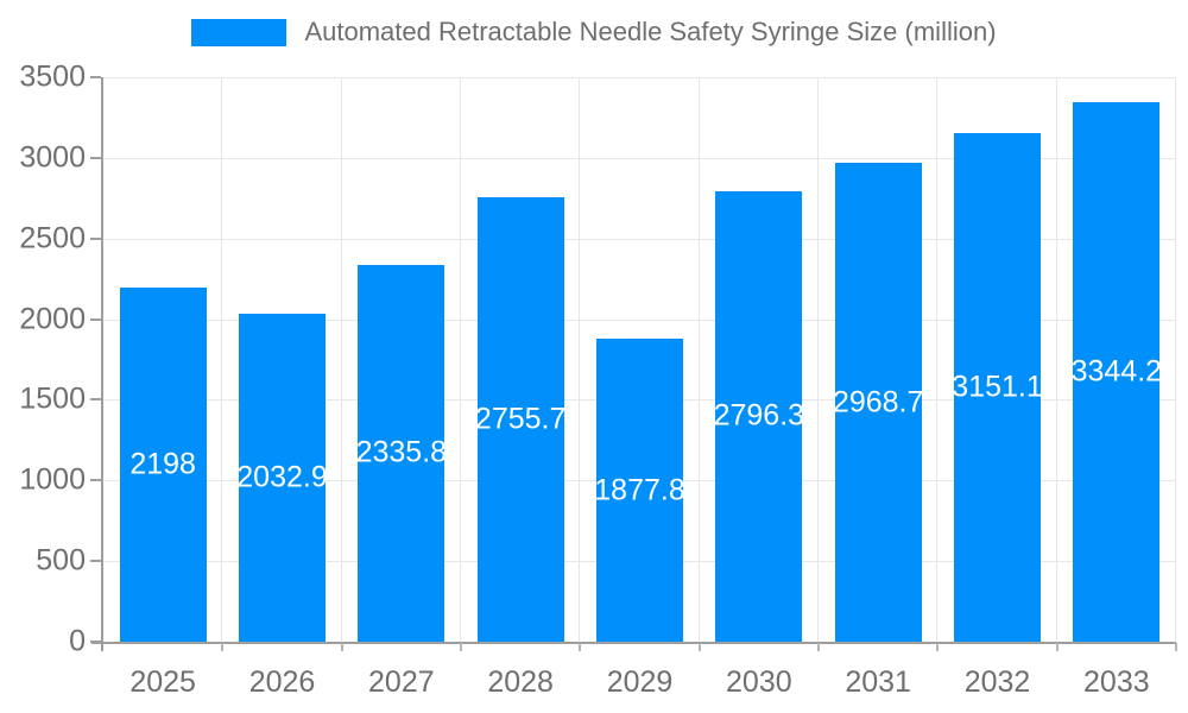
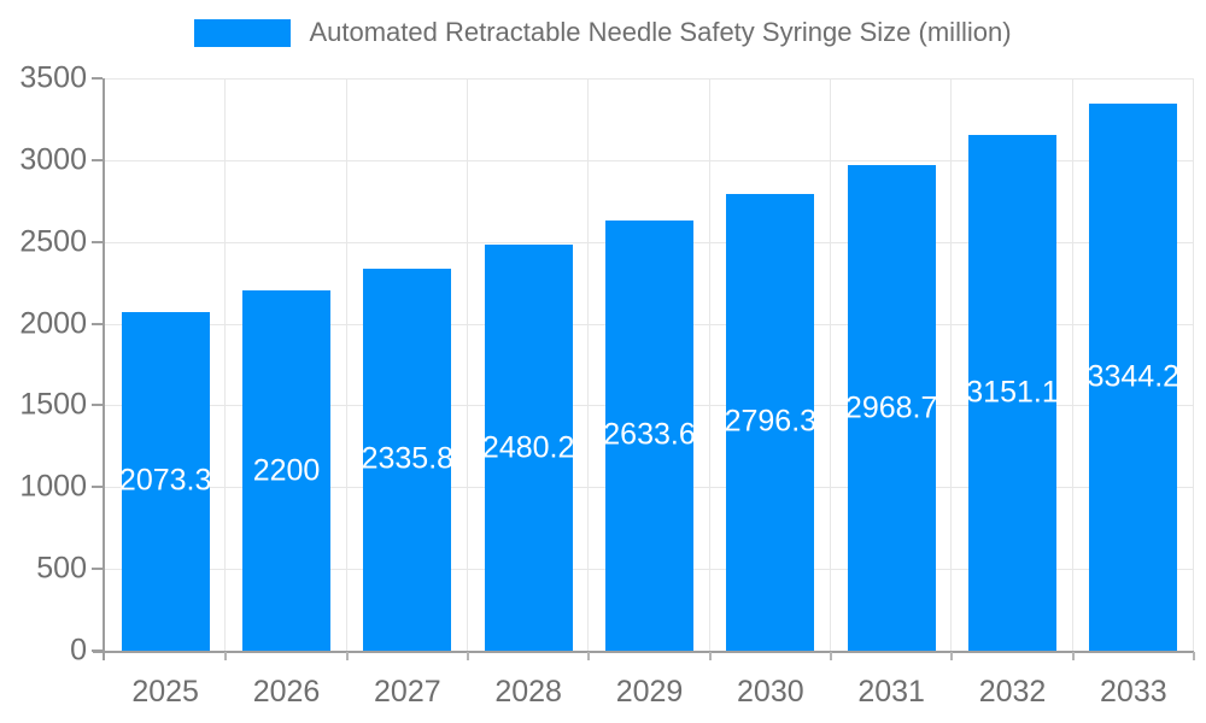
2025: 2198 -> 2073.3
2026: 2032.9 -> 2200
2028: 2755.7 -> 2480.2
2029: 1877.8 -> 2633.6
